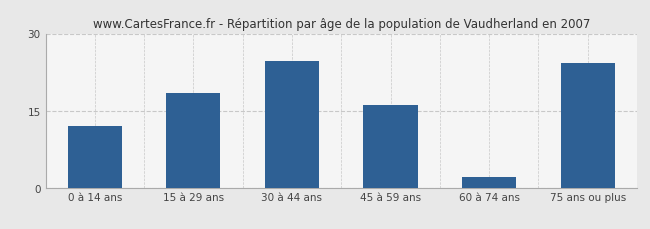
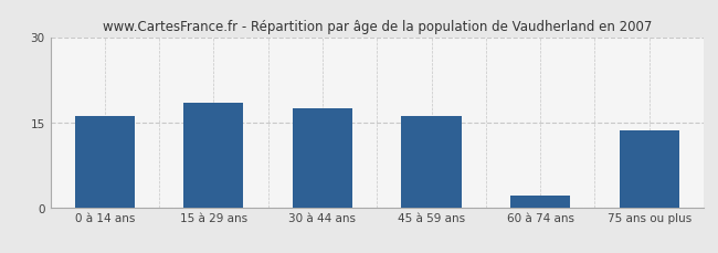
0 à 14 ans: 12.0 -> 16.0
30 à 44 ans: 24.6 -> 17.5
75 ans ou plus: 24.2 -> 13.5
